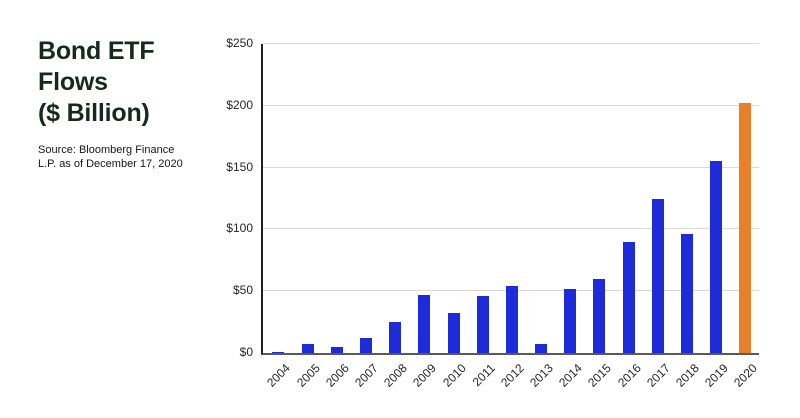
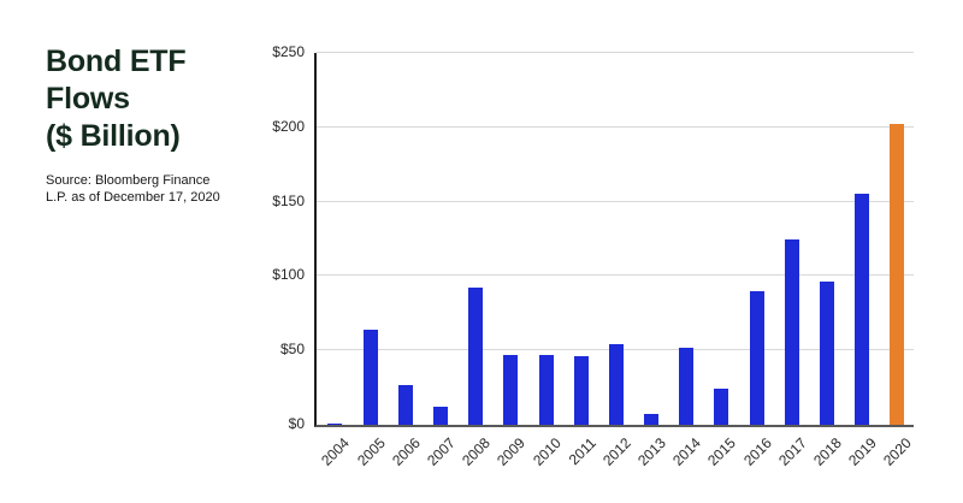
2005: $7 -> $64
2006: $5 -> $27
2008: $25 -> $92
2010: $32 -> $47
2015: $60 -> $24
